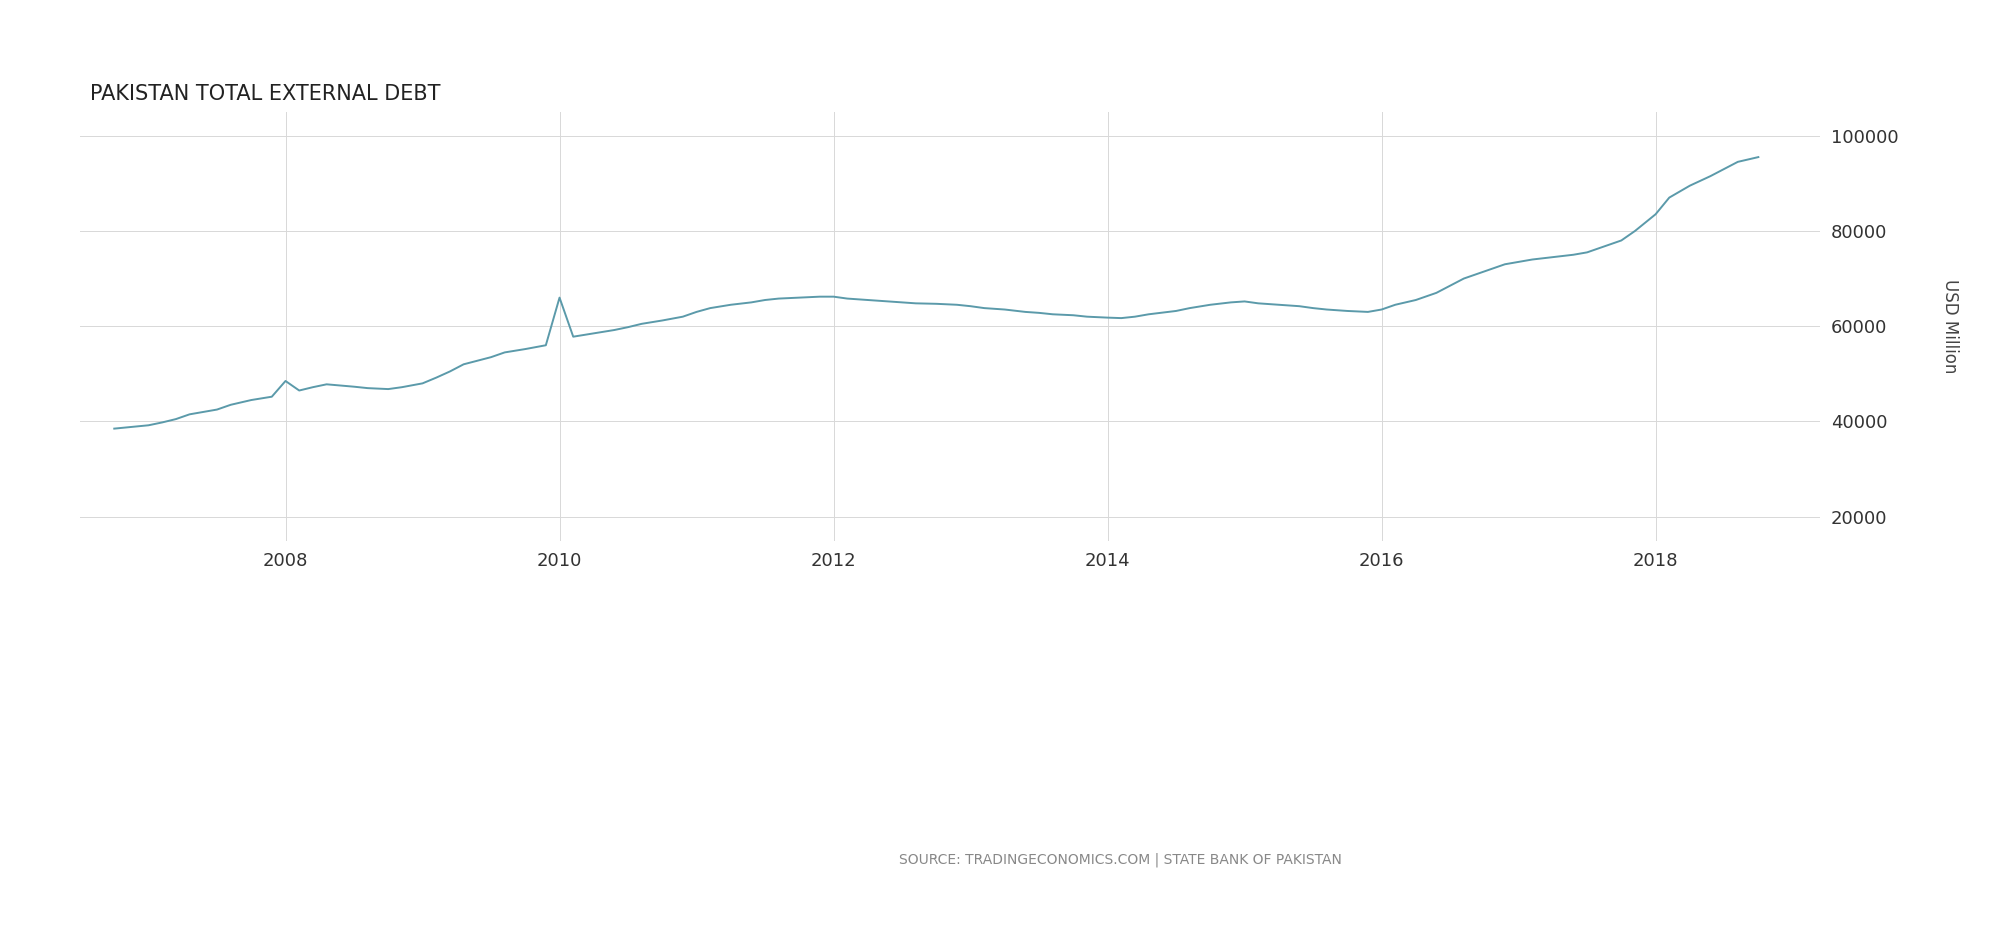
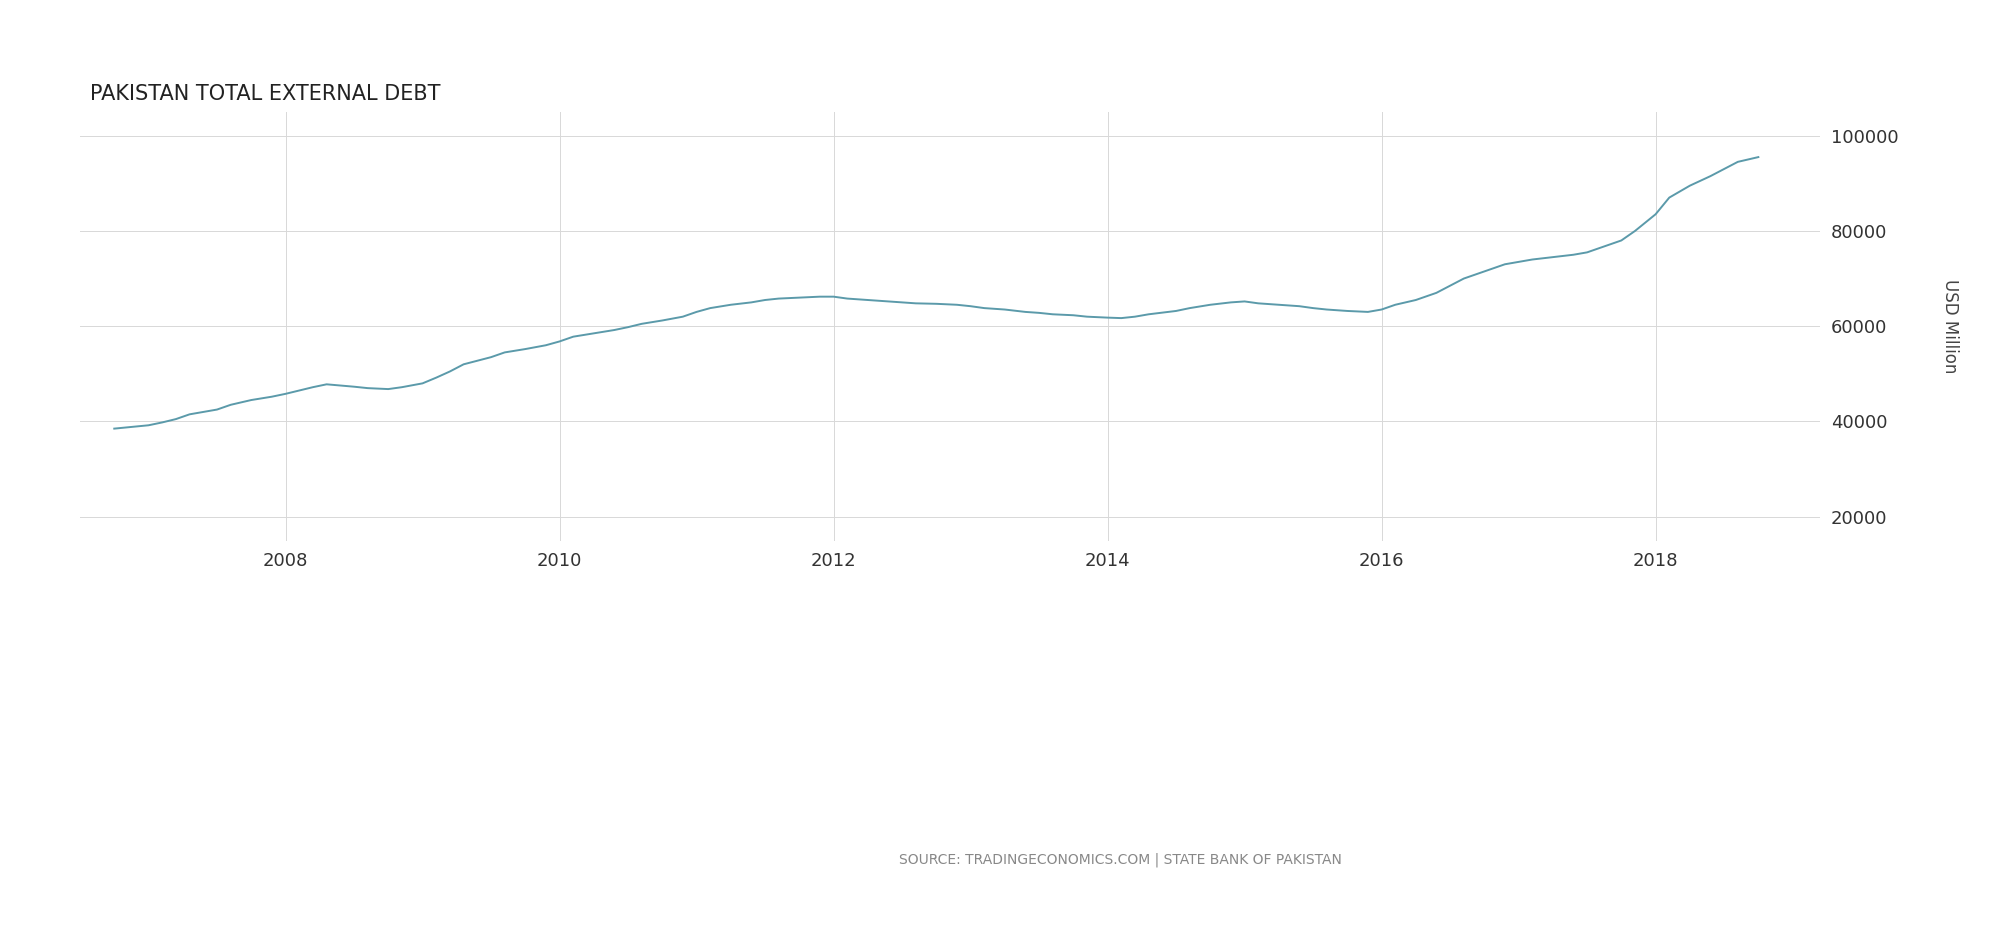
2008: 48500 -> 45800
2010: 66000 -> 56800
